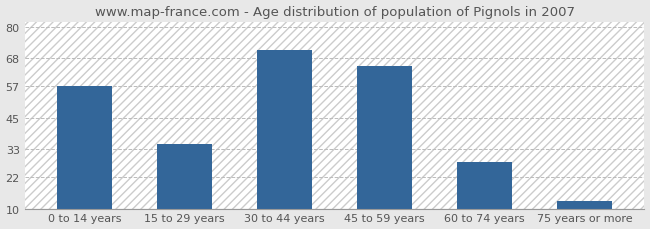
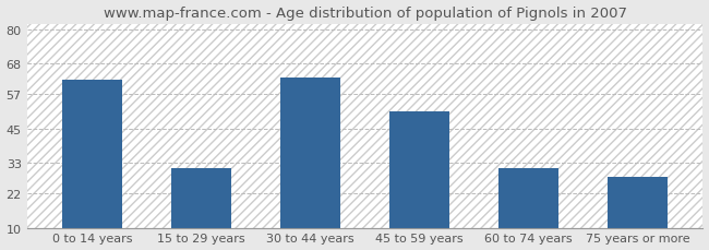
0 to 14 years: 57 -> 62
15 to 29 years: 35 -> 31
30 to 44 years: 71 -> 63
45 to 59 years: 65 -> 51
60 to 74 years: 28 -> 31
75 years or more: 13 -> 28
